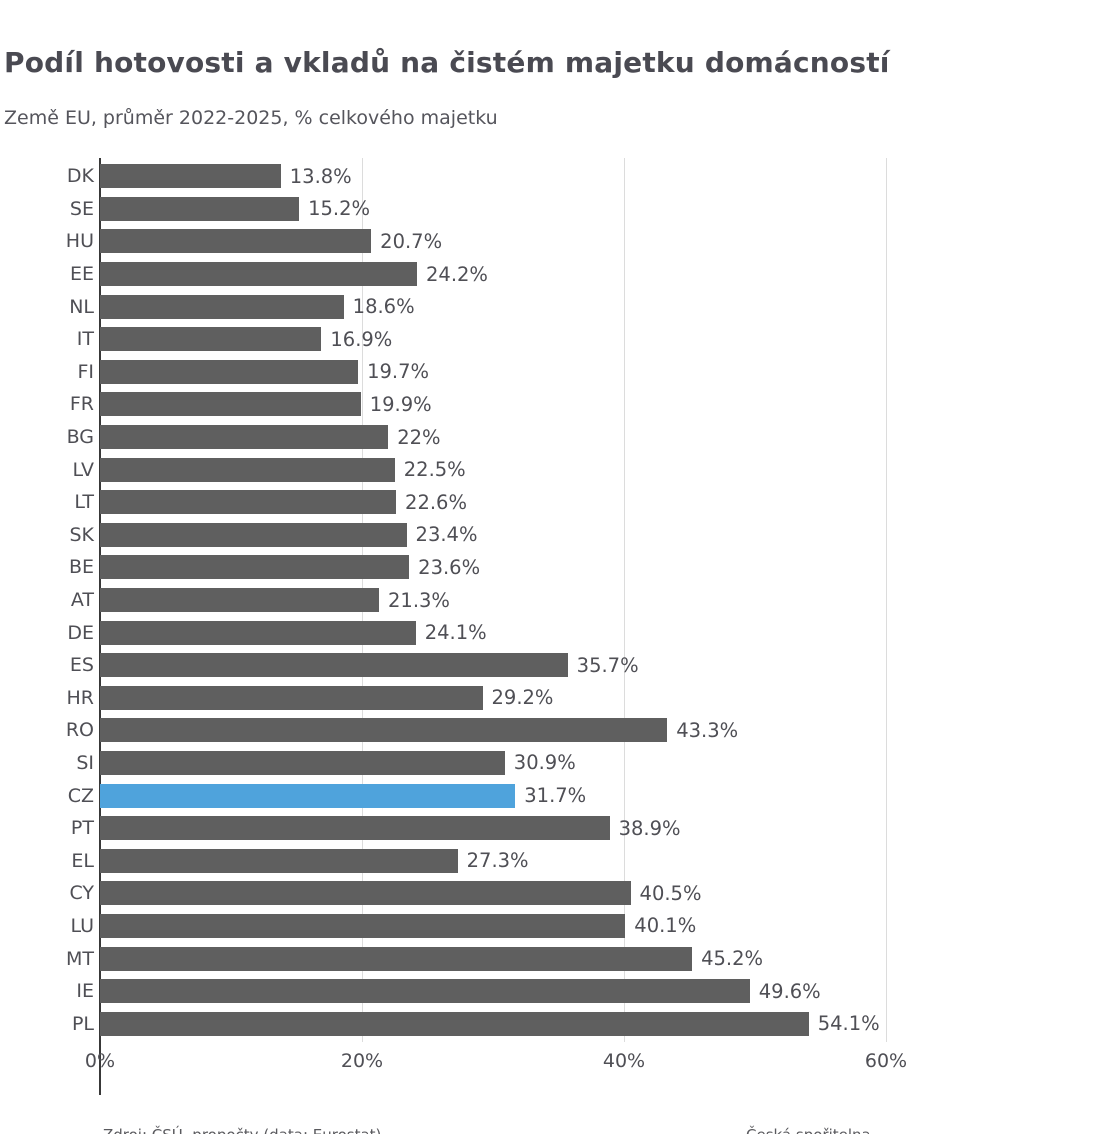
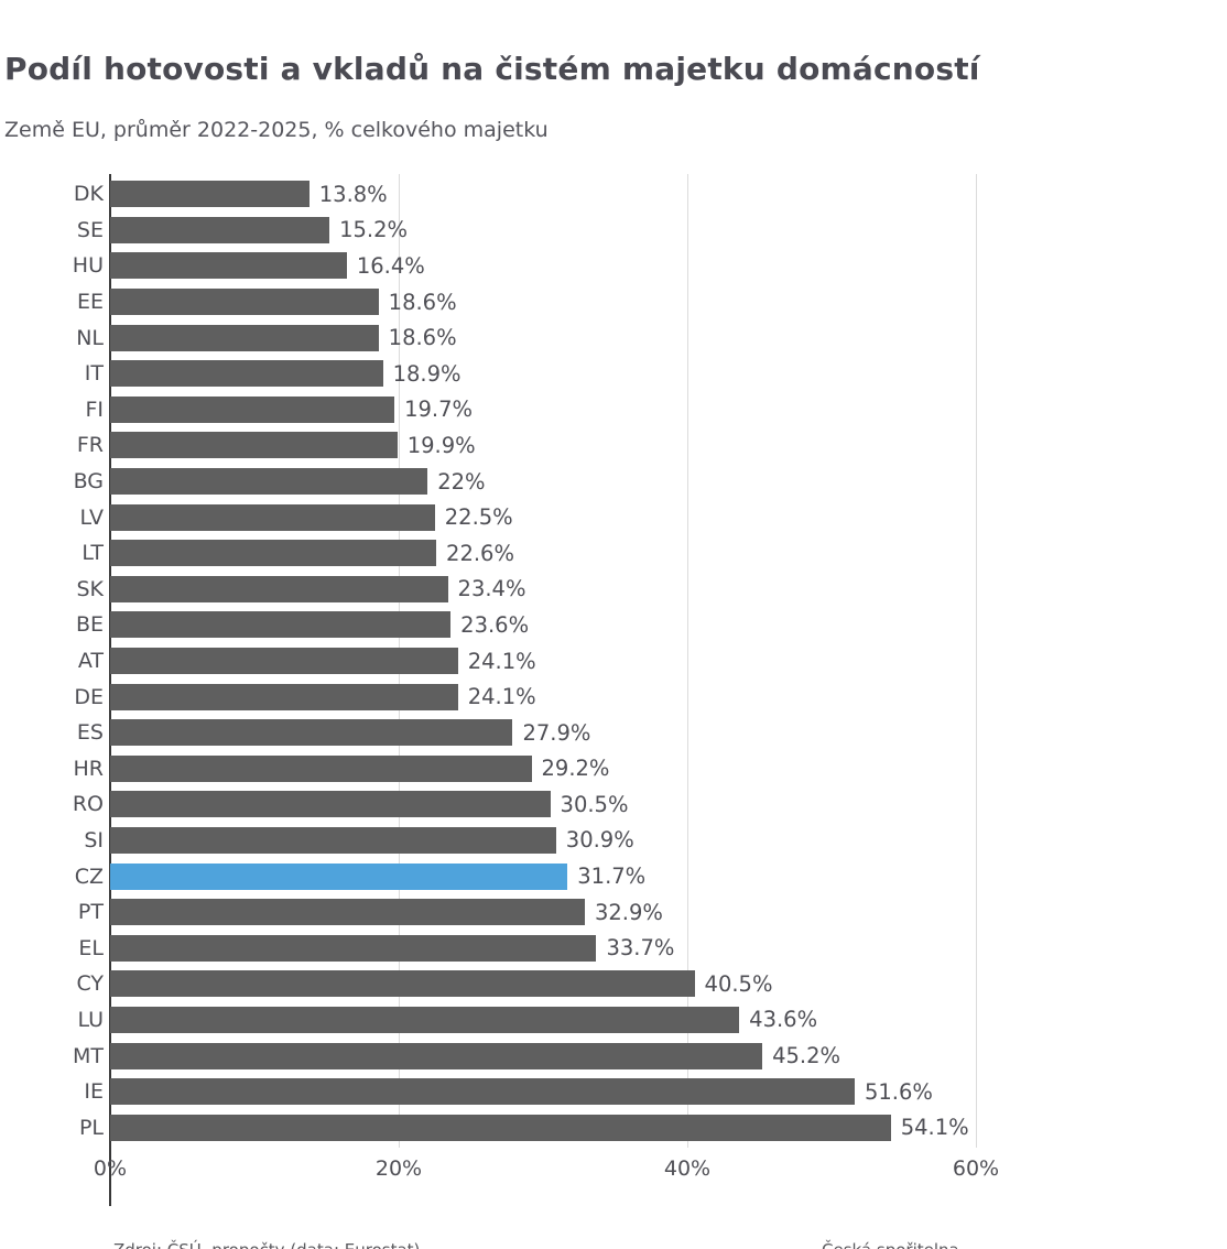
HU: 20.7% -> 16.4%
EE: 24.2% -> 18.6%
IT: 16.9% -> 18.9%
AT: 21.3% -> 24.1%
ES: 35.7% -> 27.9%
RO: 43.3% -> 30.5%
PT: 38.9% -> 32.9%
EL: 27.3% -> 33.7%
LU: 40.1% -> 43.6%
IE: 49.6% -> 51.6%
